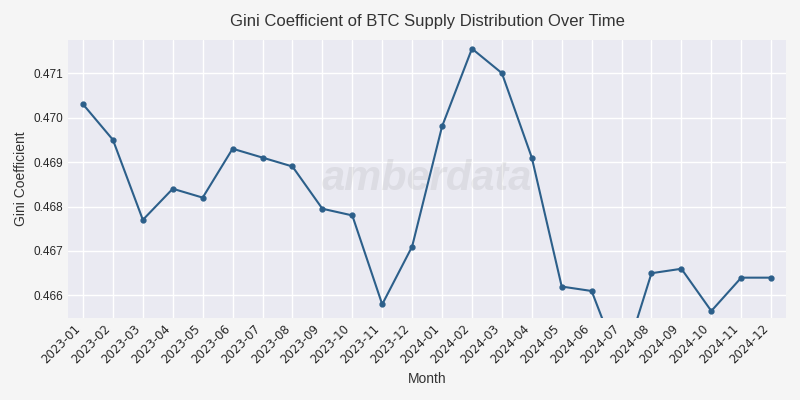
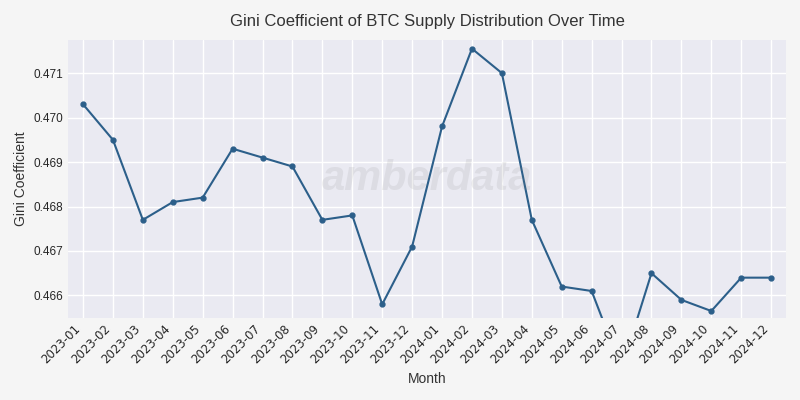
2023-04: 0.46840 -> 0.46810
2023-09: 0.46795 -> 0.46770
2024-04: 0.46910 -> 0.46770
2024-09: 0.46660 -> 0.46590
